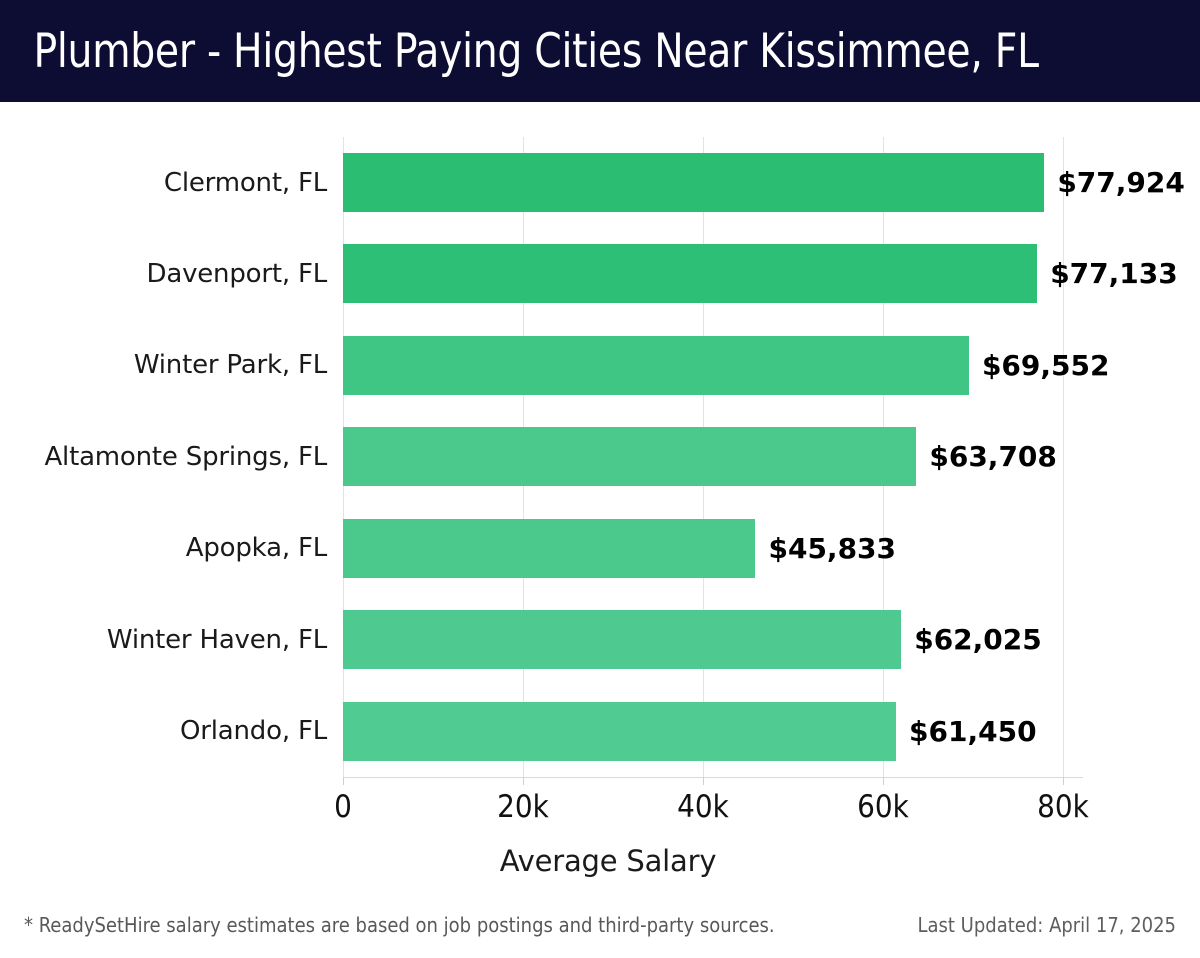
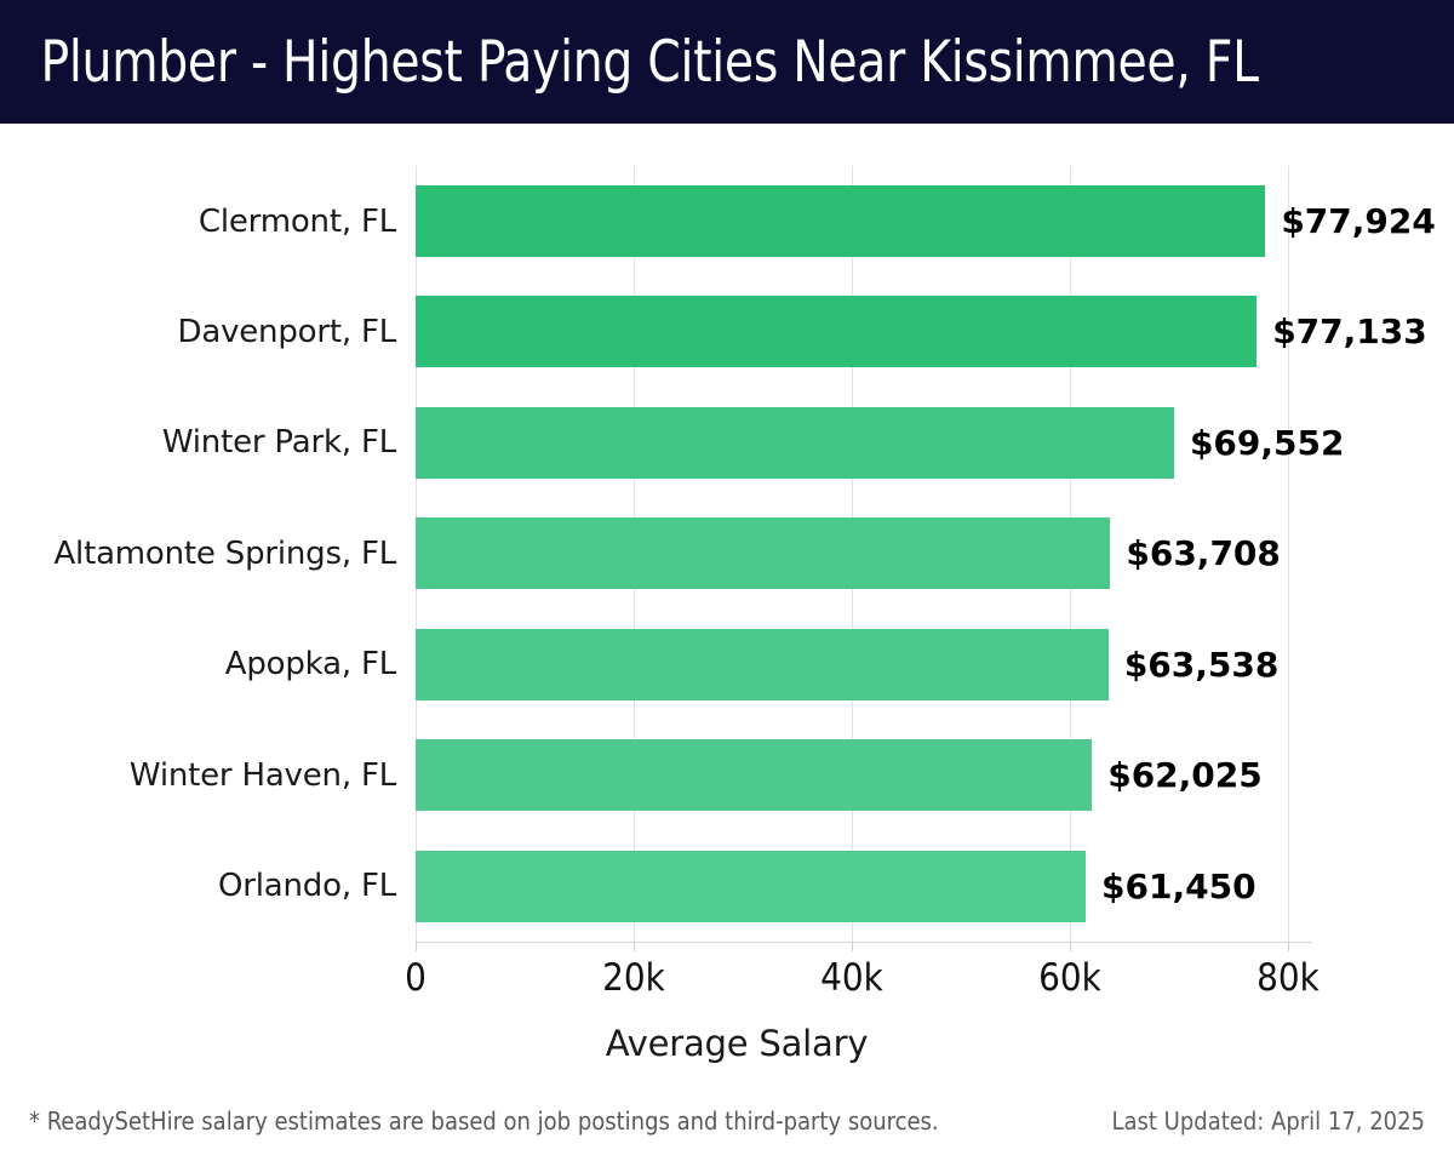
Apopka, FL: $45,833 -> $63,538
